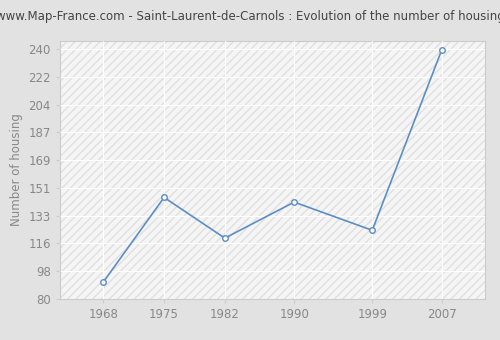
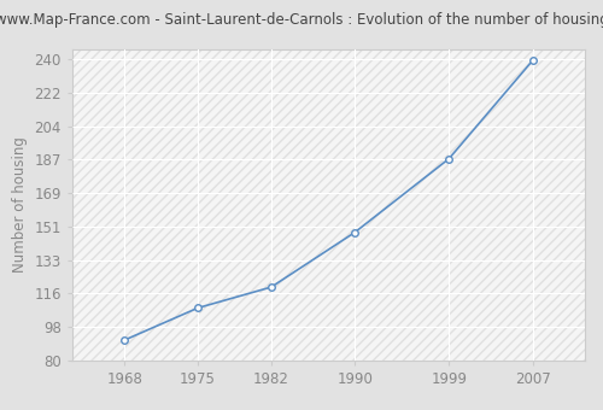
1975: 145 -> 108
1990: 142 -> 148
1999: 124 -> 187
